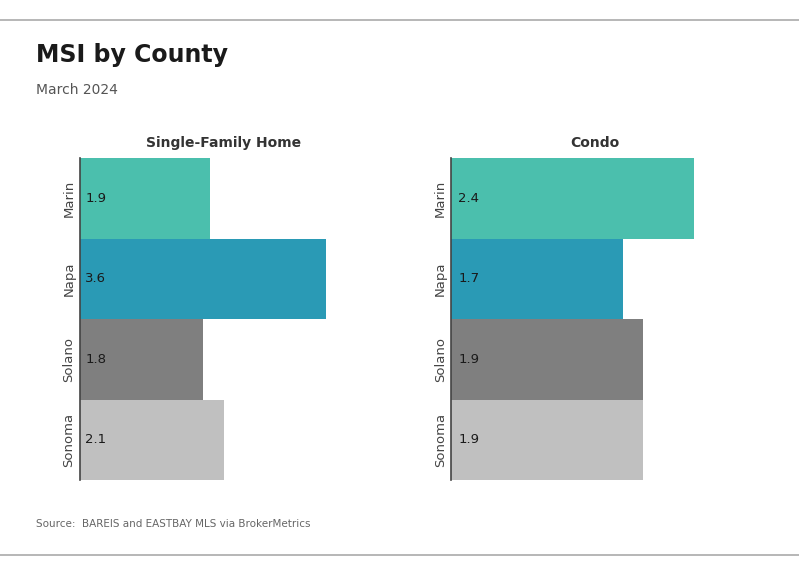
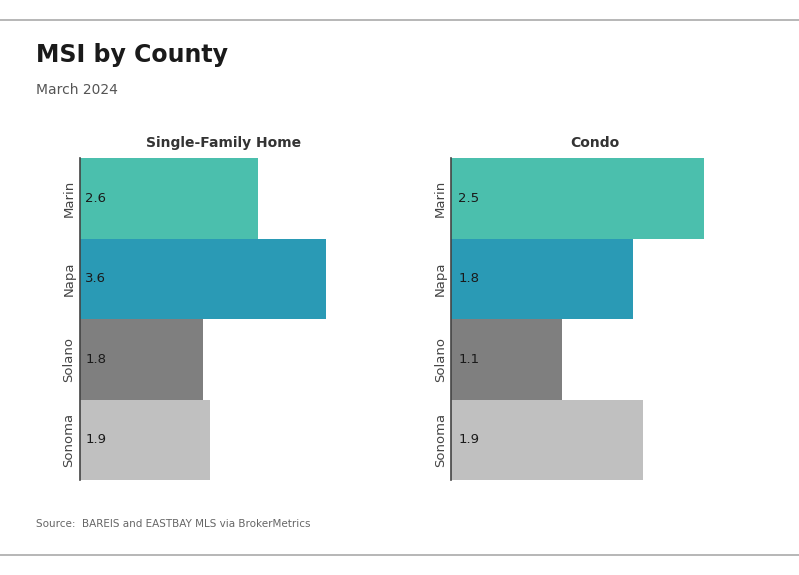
Single-Family Home/Marin: 1.9 -> 2.6
Single-Family Home/Sonoma: 2.1 -> 1.9
Condo/Marin: 2.4 -> 2.5
Condo/Napa: 1.7 -> 1.8
Condo/Solano: 1.9 -> 1.1
